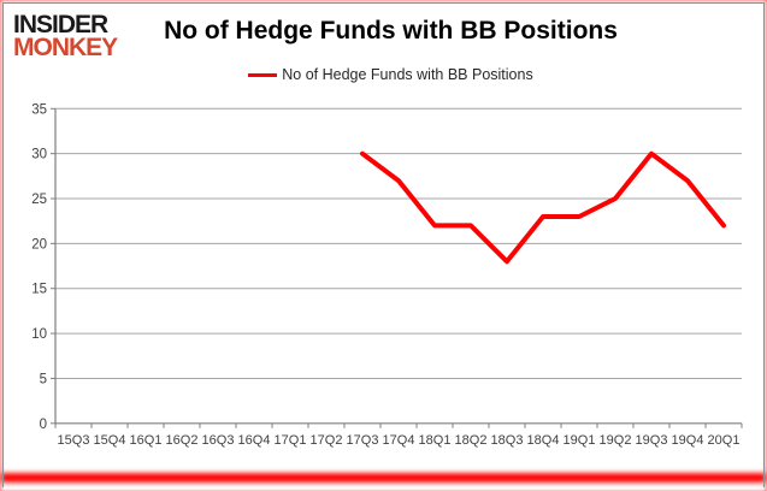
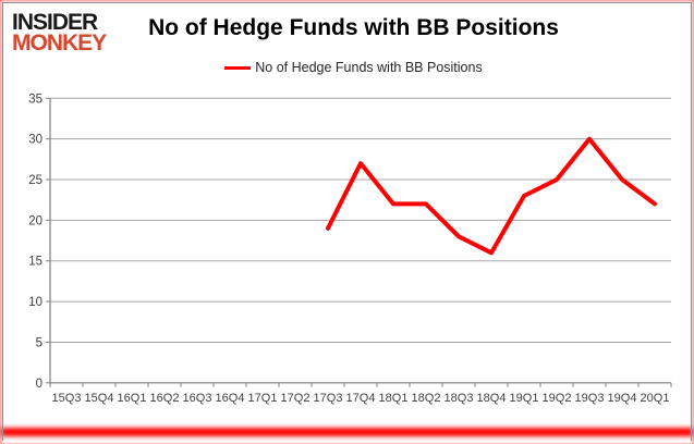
17Q3: 30 -> 19
18Q4: 23 -> 16
19Q4: 27 -> 25
